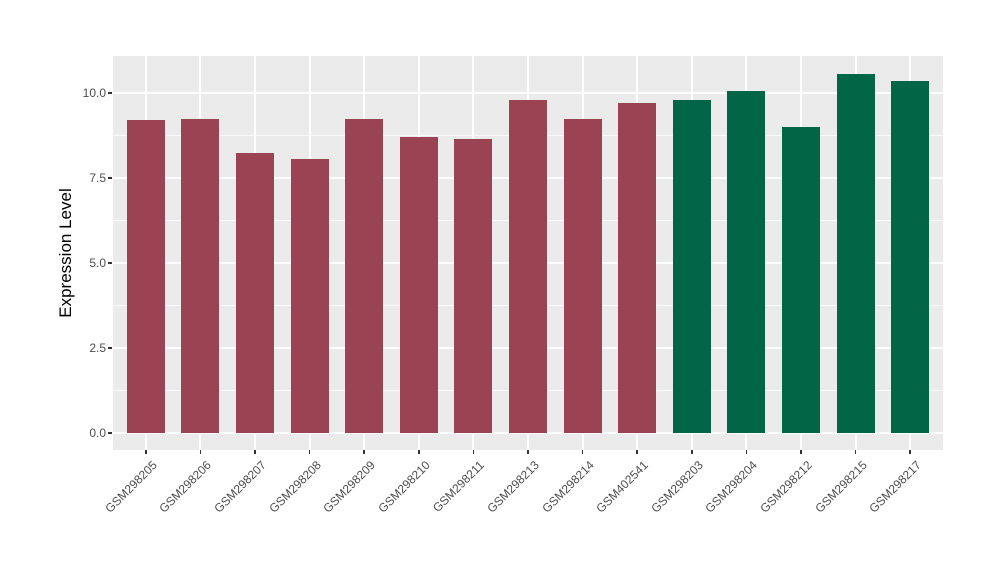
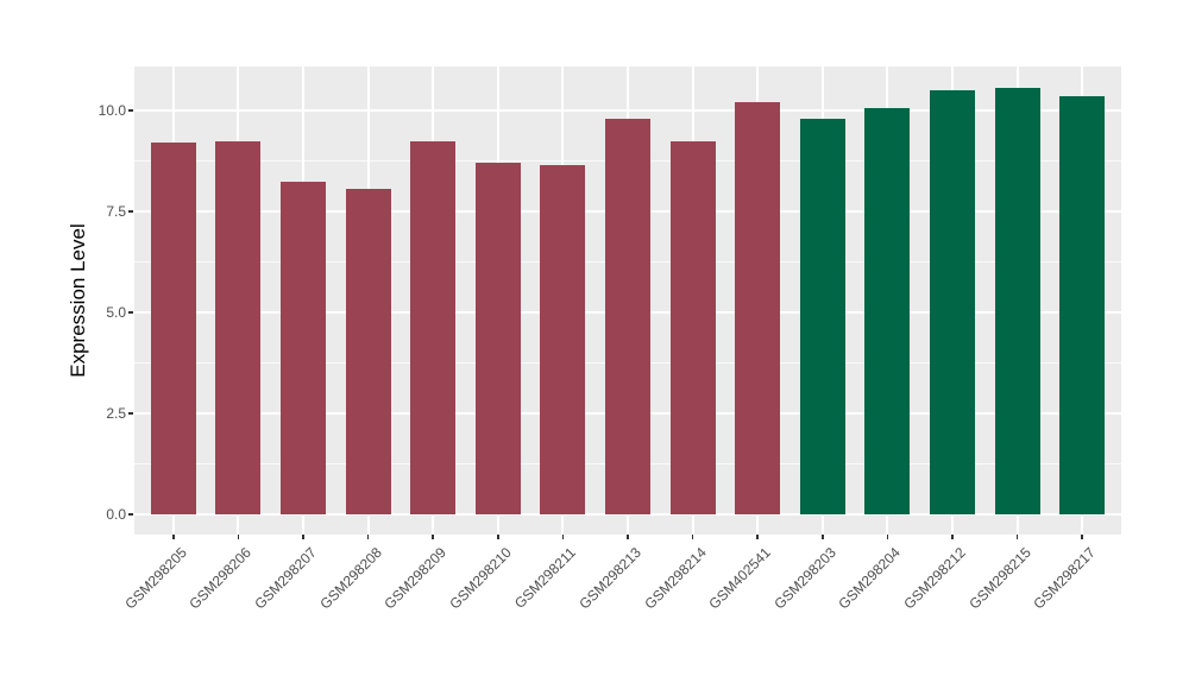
GSM402541: 9.7 -> 10.2
GSM298212: 9.0 -> 10.5
